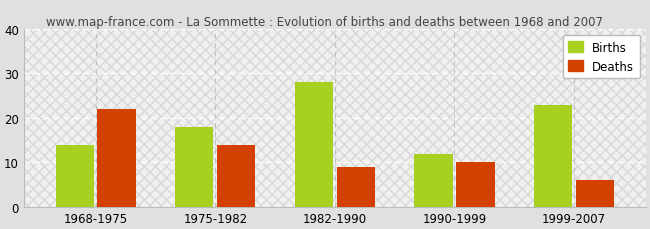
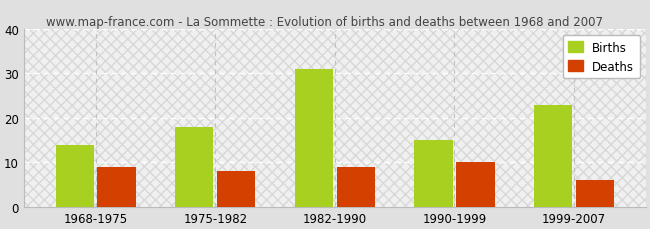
Deaths/1968-1975: 22 -> 9
Deaths/1975-1982: 14 -> 8
Births/1982-1990: 28 -> 31
Births/1990-1999: 12 -> 15
